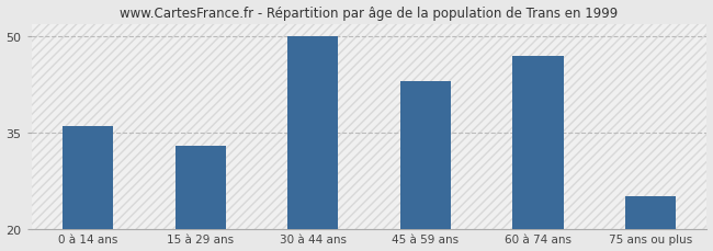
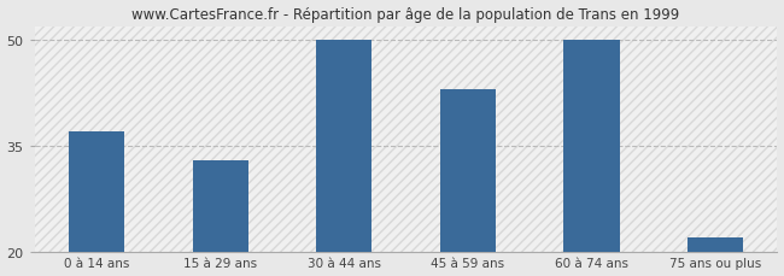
0 à 14 ans: 36 -> 37
60 à 74 ans: 47 -> 50
75 ans ou plus: 25 -> 22
